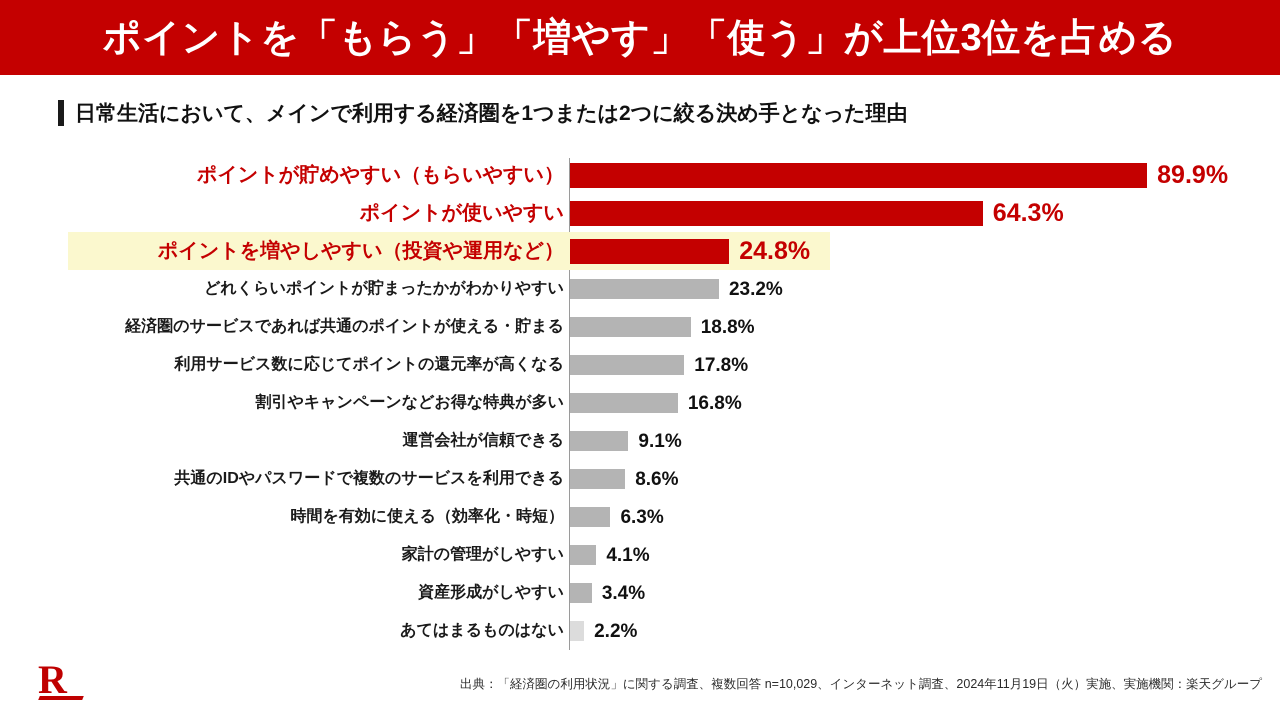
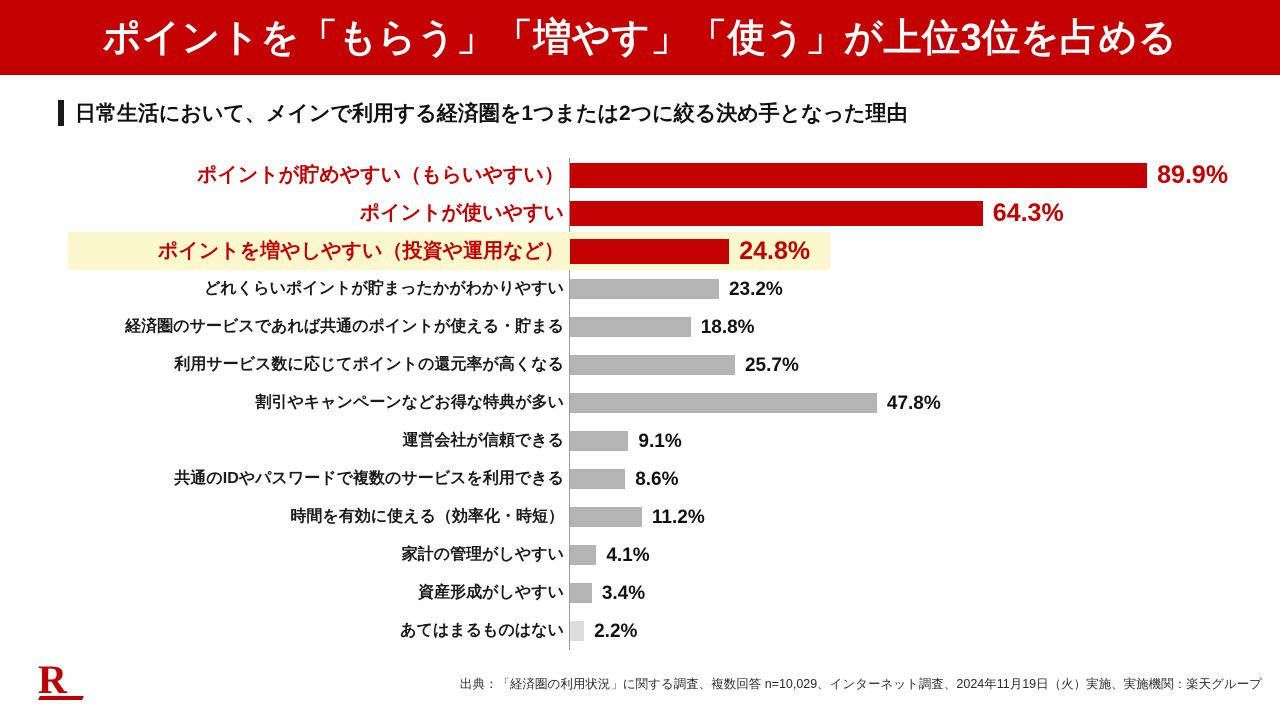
利用サービス数に応じてポイントの還元率が高くなる: 17.8% -> 25.7%
割引やキャンペーンなどお得な特典が多い: 16.8% -> 47.8%
時間を有効に使える（効率化・時短）: 6.3% -> 11.2%
